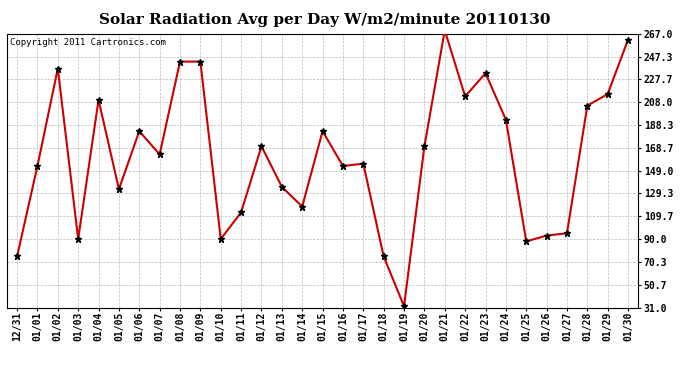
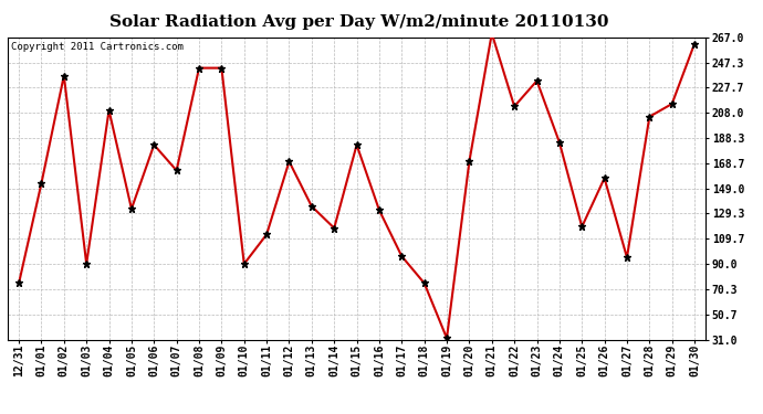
01/16: 153 -> 132
01/17: 155 -> 96
01/24: 193 -> 185
01/25: 88 -> 119
01/26: 93 -> 157
